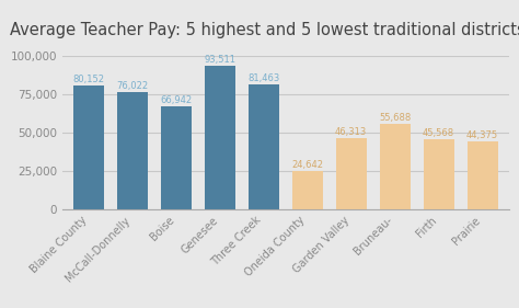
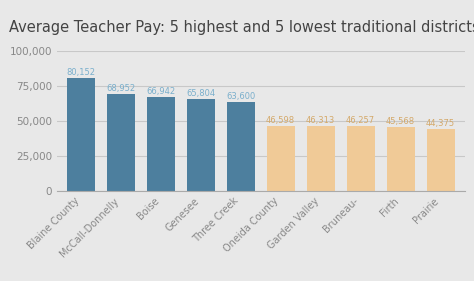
McCall-Donnelly: 76,022 -> 68,952
Genesee: 93,511 -> 65,804
Three Creek: 81,463 -> 63,600
Oneida County: 24,642 -> 46,598
Bruneau-: 55,688 -> 46,257
